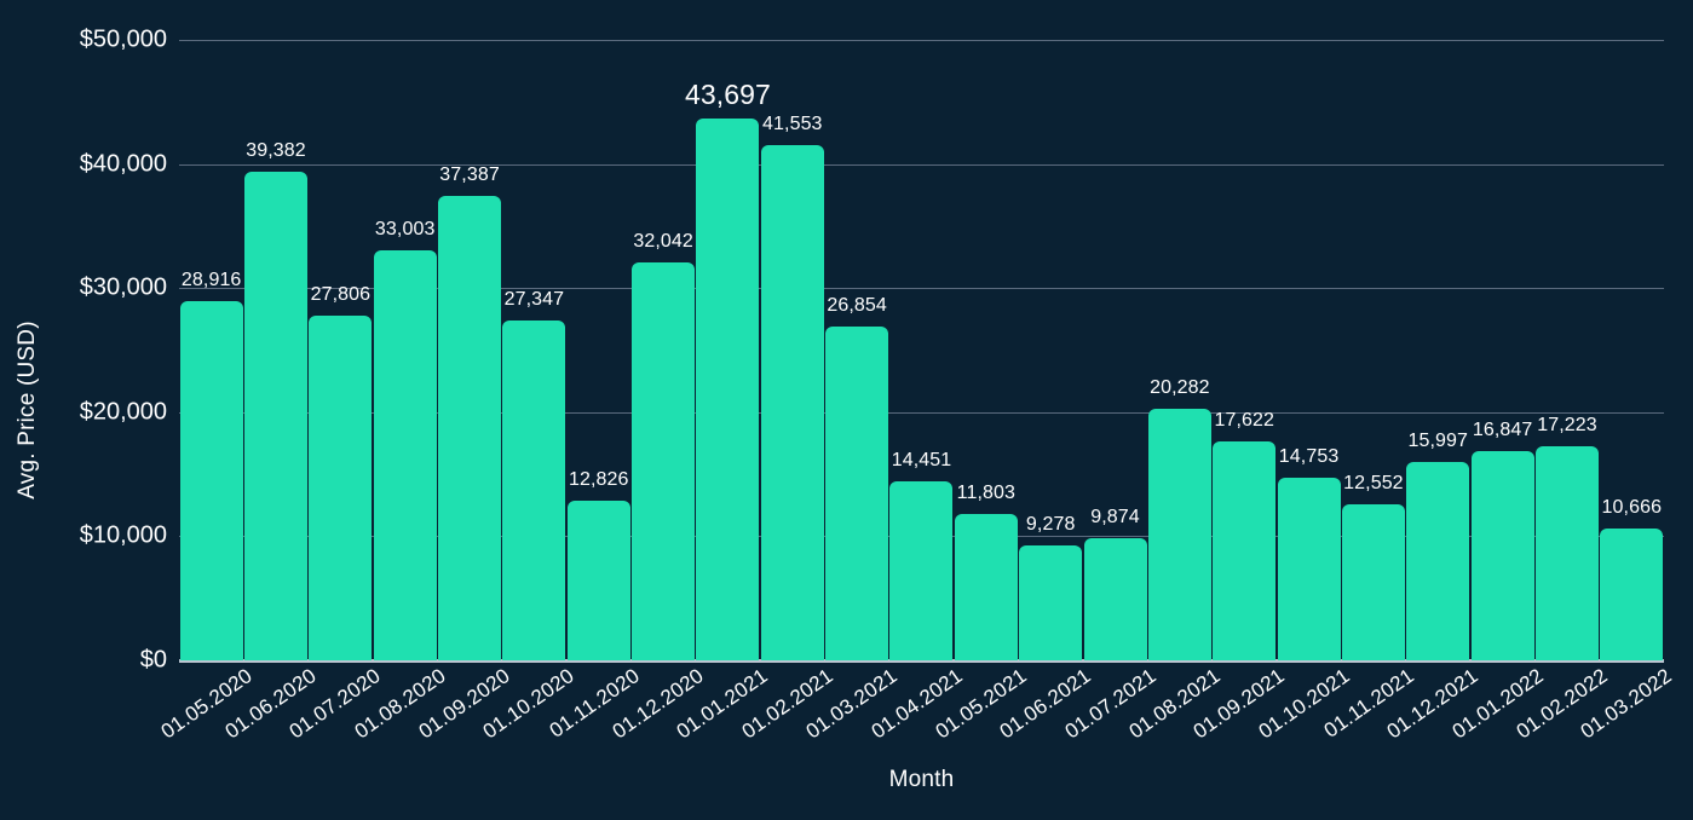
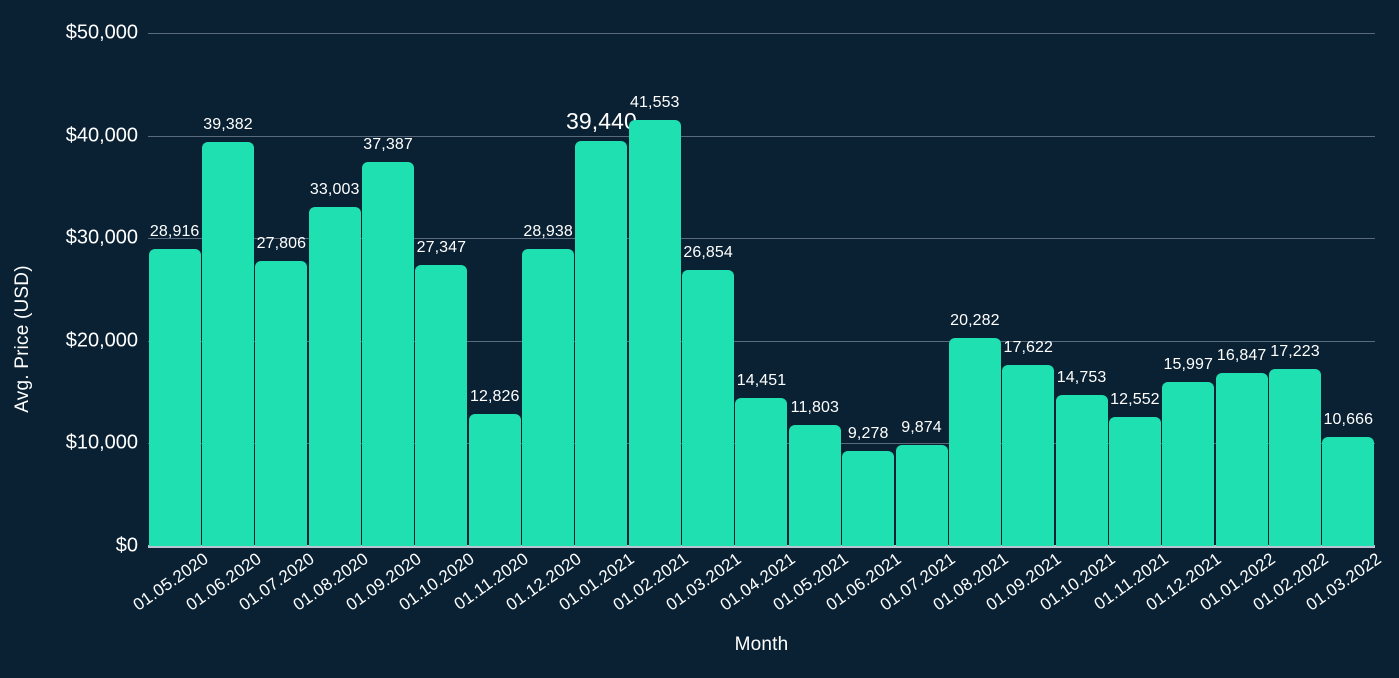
01.12.2020: 32,042 -> 28,938
01.01.2021: 43,697 -> 39,440
